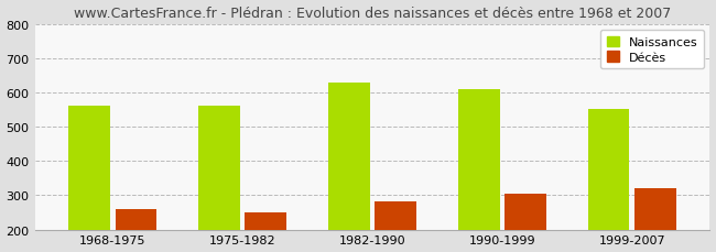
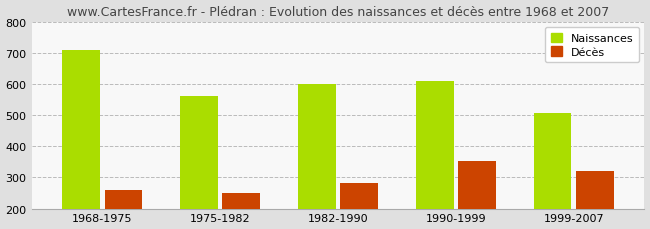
Naissances/1968-1975: 560 -> 710
Naissances/1982-1990: 630 -> 600
Décès/1990-1999: 305 -> 353
Naissances/1999-2007: 550 -> 505
